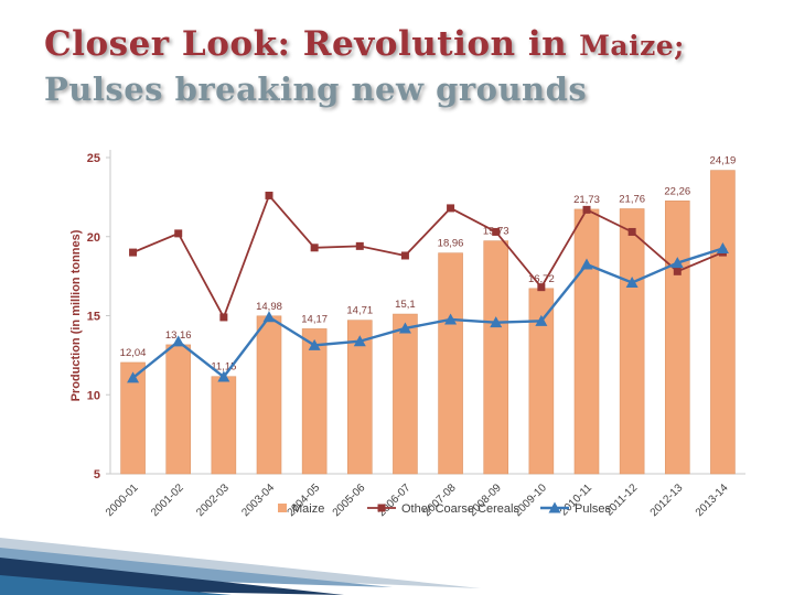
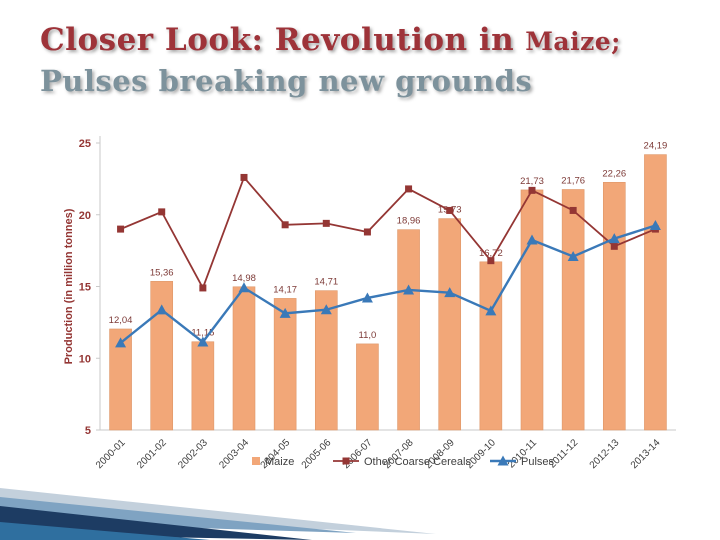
Maize/2001-02: 13,16 -> 15,36
Maize/2006-07: 15,1 -> 11,0
Pulses/2009-10: 14.7 -> 13.3
